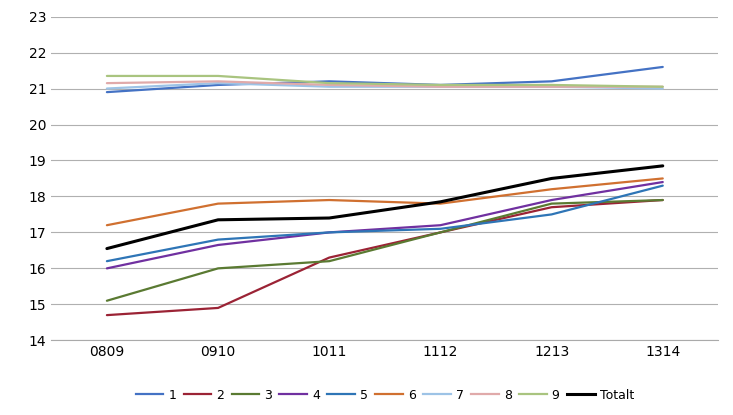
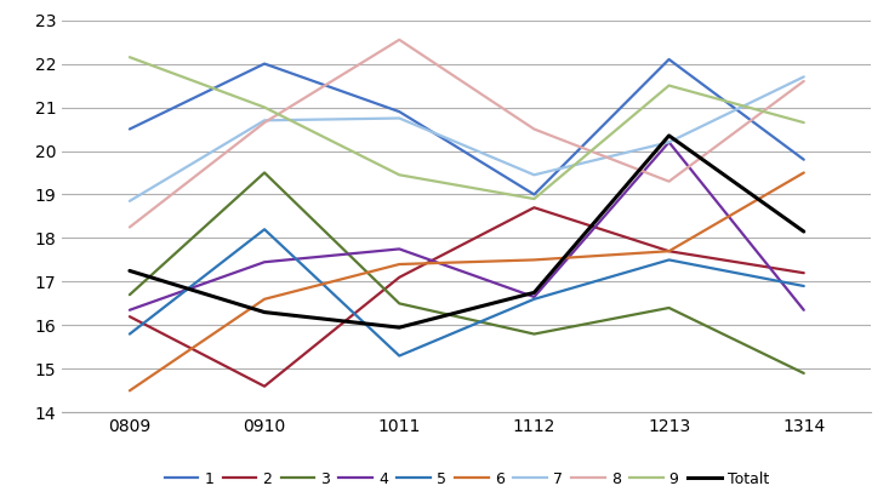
1/0809: 20.9 -> 20.5
2/0809: 14.7 -> 16.2
3/0809: 15.1 -> 16.7
4/0809: 16.00 -> 16.35
5/0809: 16.2 -> 15.8
6/0809: 17.2 -> 14.5
7/0809: 21.00 -> 18.85
8/0809: 21.15 -> 18.25
9/0809: 21.35 -> 22.15
Totalt/0809: 16.55 -> 17.25
1/0910: 21.1 -> 22.0
2/0910: 14.9 -> 14.6
3/0910: 16.0 -> 19.5
4/0910: 16.65 -> 17.45
5/0910: 16.8 -> 18.2
6/0910: 17.8 -> 16.6
7/0910: 21.15 -> 20.70
8/0910: 21.20 -> 20.65
9/0910: 21.35 -> 21.00
Totalt/0910: 17.35 -> 16.30
1/1011: 21.2 -> 20.9
2/1011: 16.3 -> 17.1
3/1011: 16.2 -> 16.5
4/1011: 17.00 -> 17.75
5/1011: 17.0 -> 15.3
6/1011: 17.9 -> 17.4
7/1011: 21.05 -> 20.75
8/1011: 21.10 -> 22.55
9/1011: 21.15 -> 19.45
Totalt/1011: 17.40 -> 15.95
1/1112: 21.1 -> 19.0
2/1112: 17.0 -> 18.7
3/1112: 17.0 -> 15.8
4/1112: 17.20 -> 16.65
5/1112: 17.1 -> 16.6
6/1112: 17.8 -> 17.5
7/1112: 21.05 -> 19.45
8/1112: 21.05 -> 20.50
9/1112: 21.10 -> 18.90
Totalt/1112: 17.85 -> 16.75
1/1213: 21.2 -> 22.1
3/1213: 17.8 -> 16.4
4/1213: 17.90 -> 20.20
6/1213: 18.2 -> 17.7
7/1213: 21.05 -> 20.20
8/1213: 21.05 -> 19.30
9/1213: 21.10 -> 21.50
Totalt/1213: 18.50 -> 20.35
1/1314: 21.6 -> 19.8
2/1314: 17.9 -> 17.2
3/1314: 17.9 -> 14.9
4/1314: 18.40 -> 16.35
5/1314: 18.3 -> 16.9
6/1314: 18.5 -> 19.5
7/1314: 21.00 -> 21.70
8/1314: 21.05 -> 21.60
9/1314: 21.05 -> 20.65
Totalt/1314: 18.85 -> 18.15
